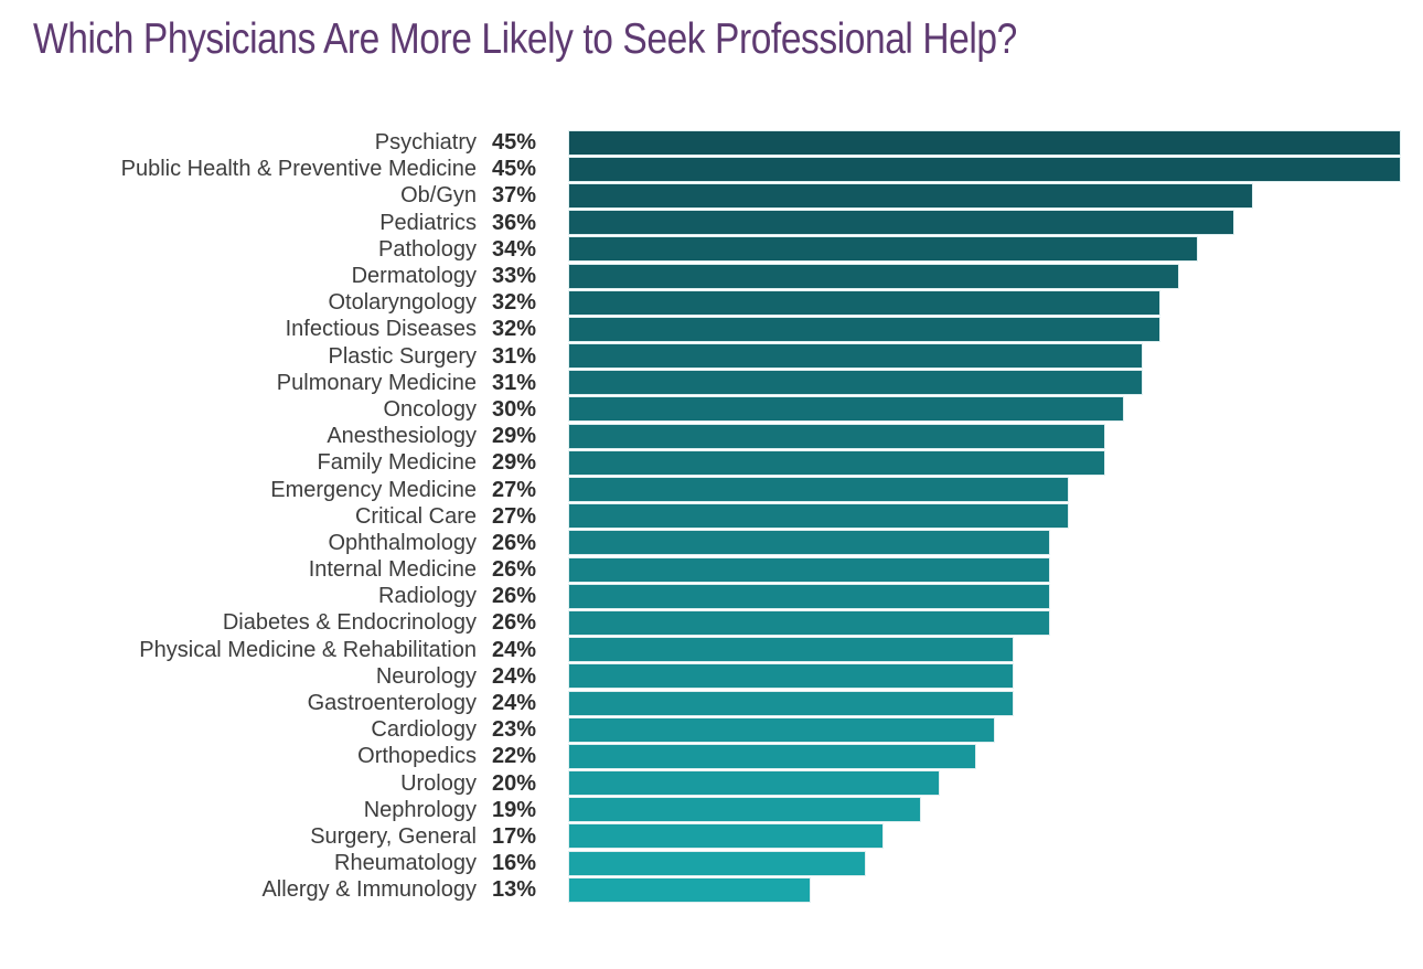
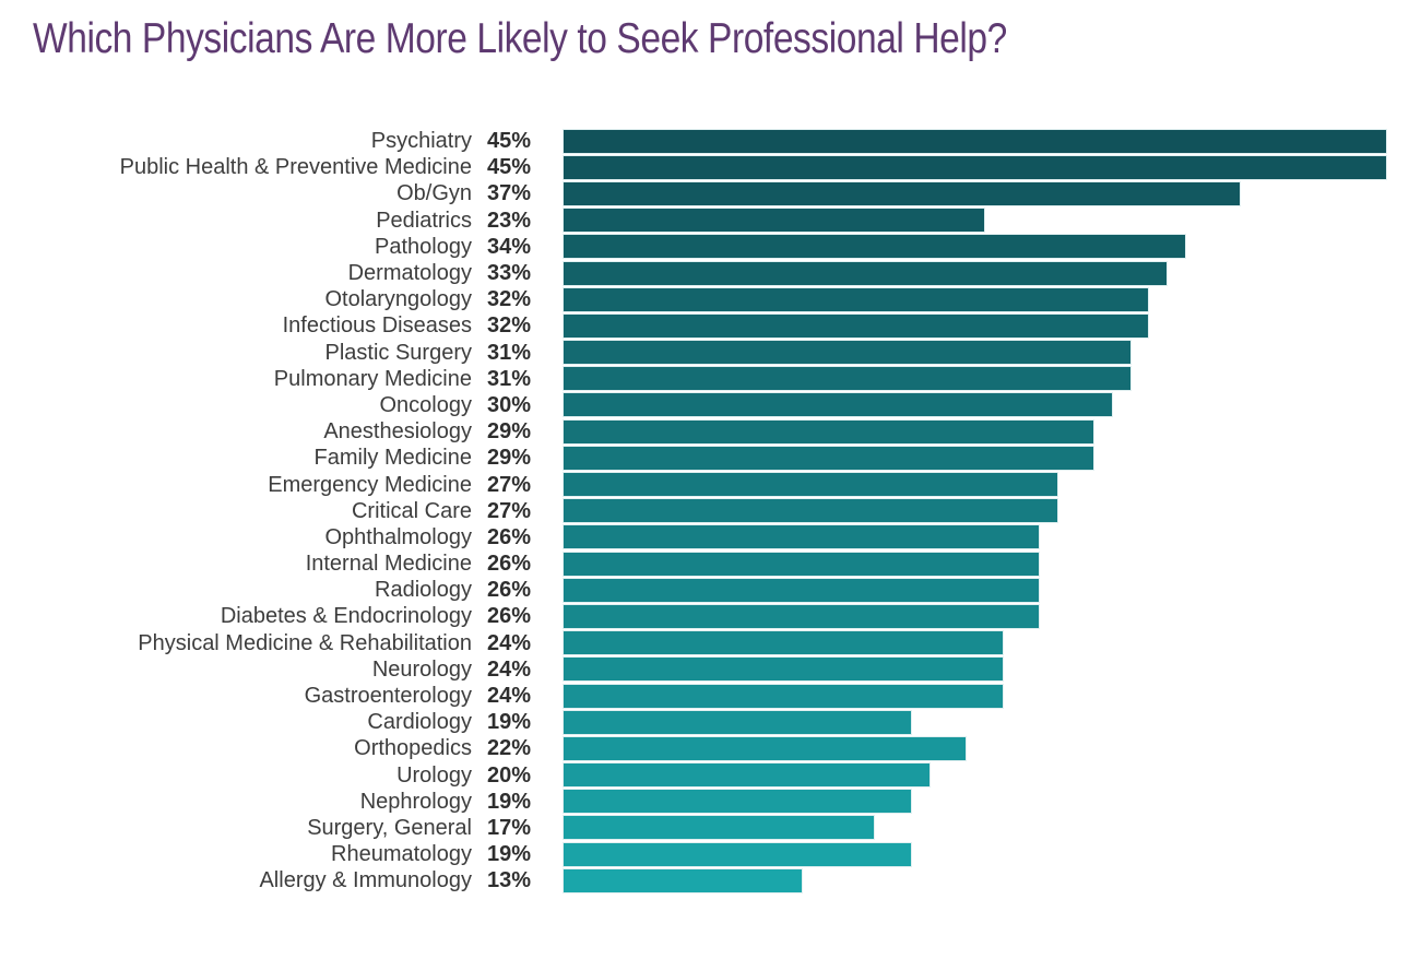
Pediatrics: 36% -> 23%
Cardiology: 23% -> 19%
Rheumatology: 16% -> 19%
